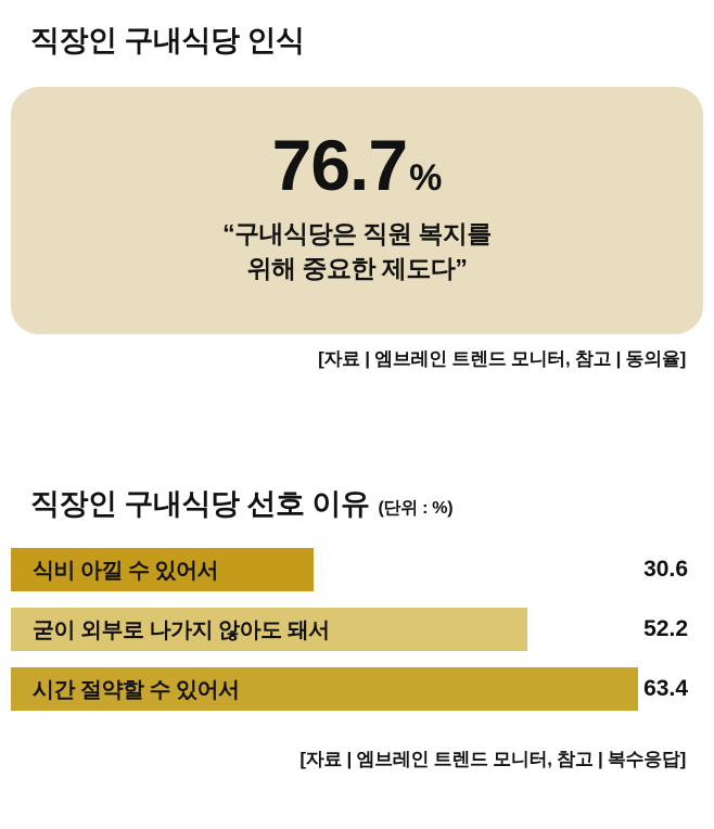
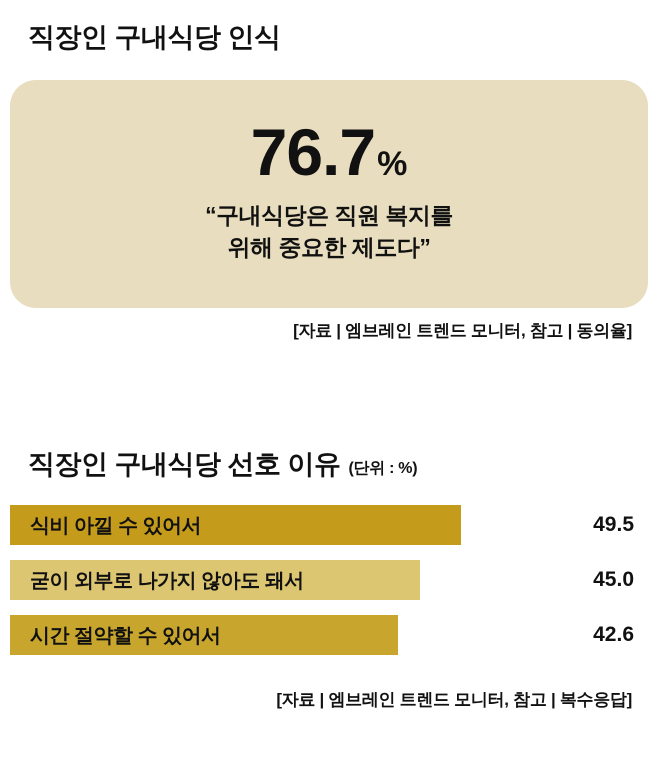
식비 아낄 수 있어서: 30.6 -> 49.5
굳이 외부로 나가지 않아도 돼서: 52.2 -> 45.0
시간 절약할 수 있어서: 63.4 -> 42.6
